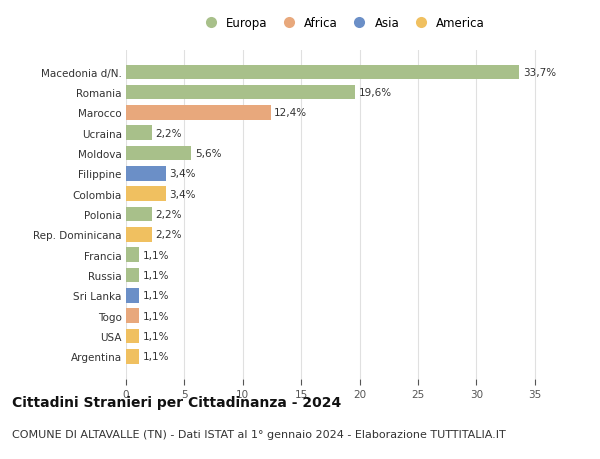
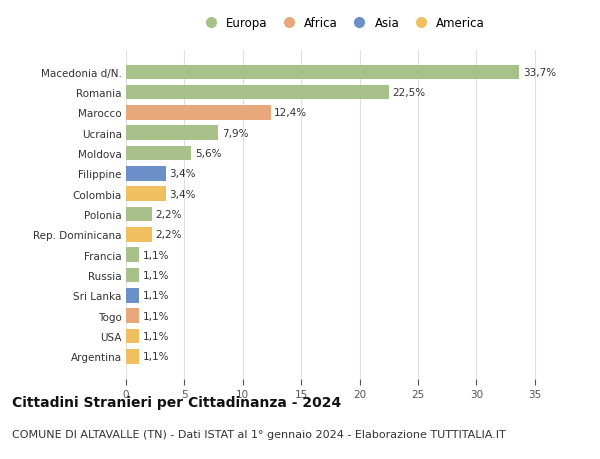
Romania: 19,6% -> 22,5%
Ucraina: 2,2% -> 7,9%
